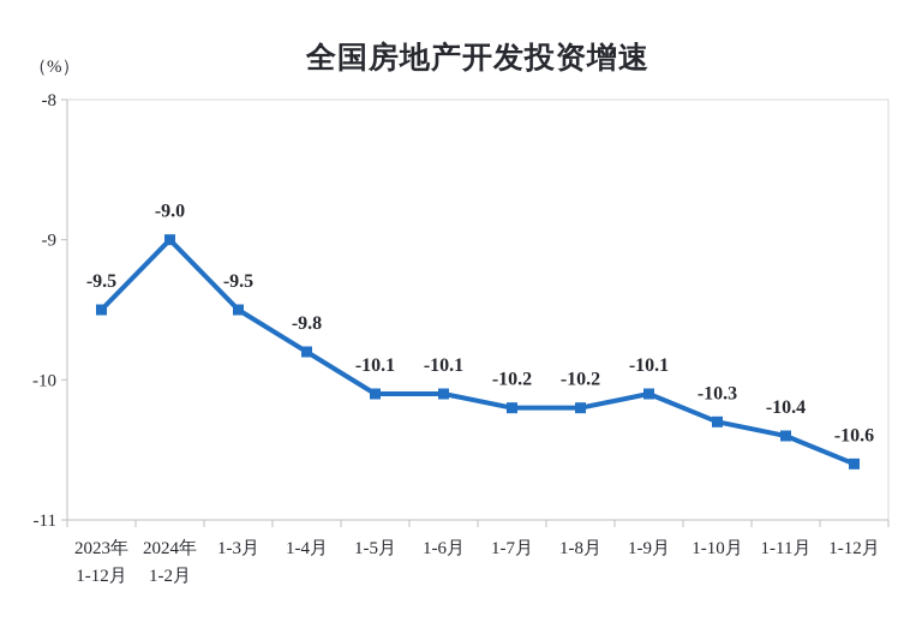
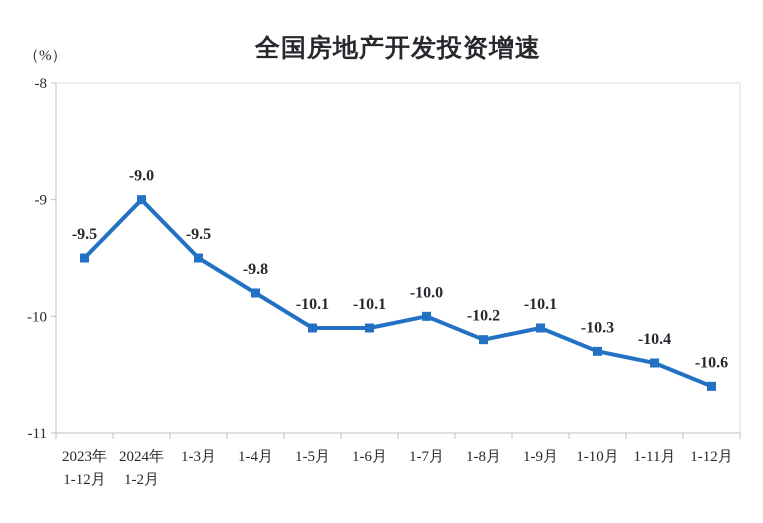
1-7月: -10.2 -> -10.0
